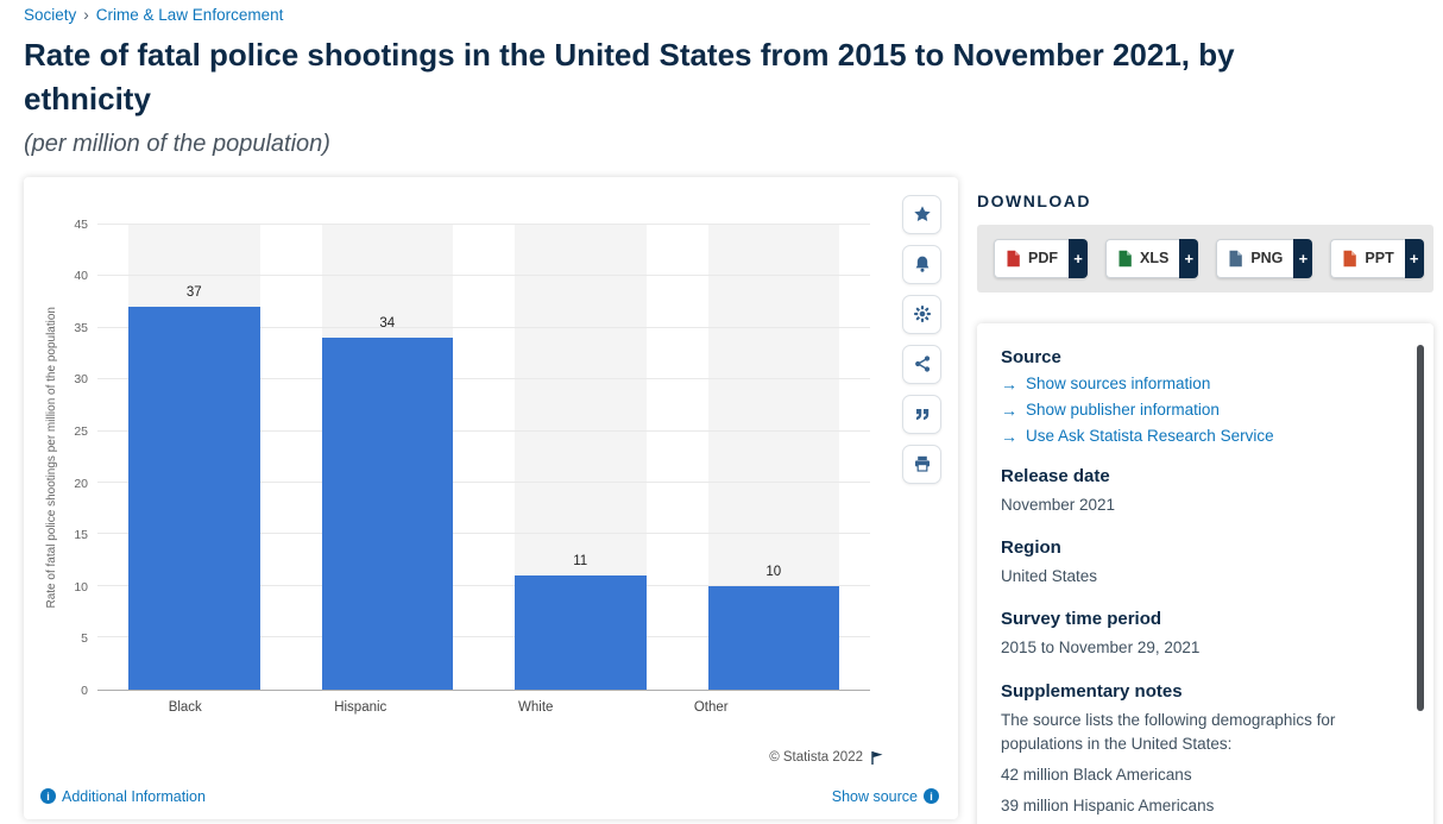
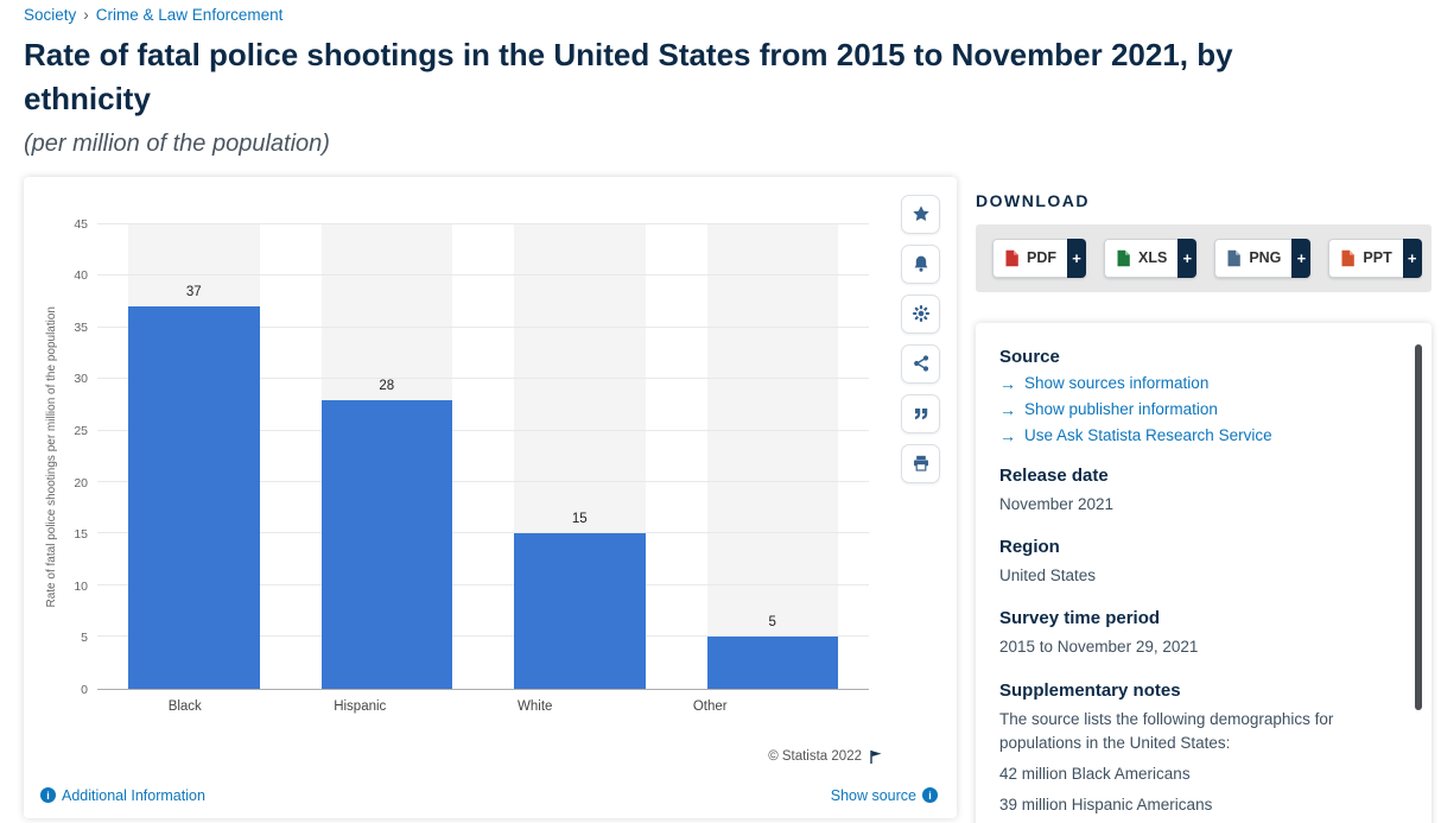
Hispanic: 34 -> 28
White: 11 -> 15
Other: 10 -> 5
